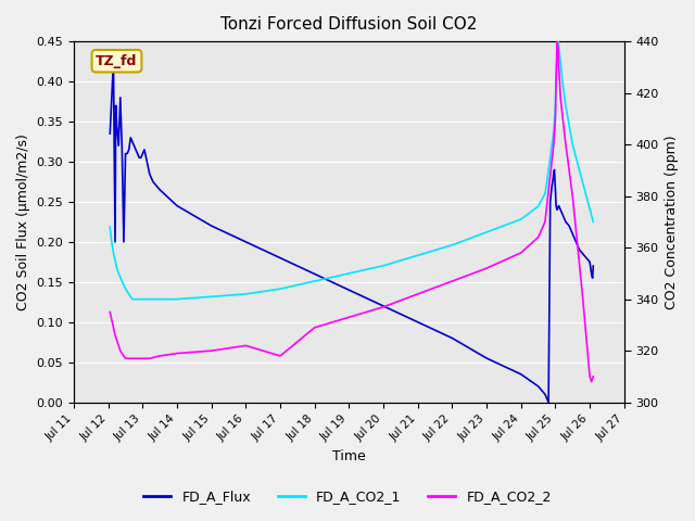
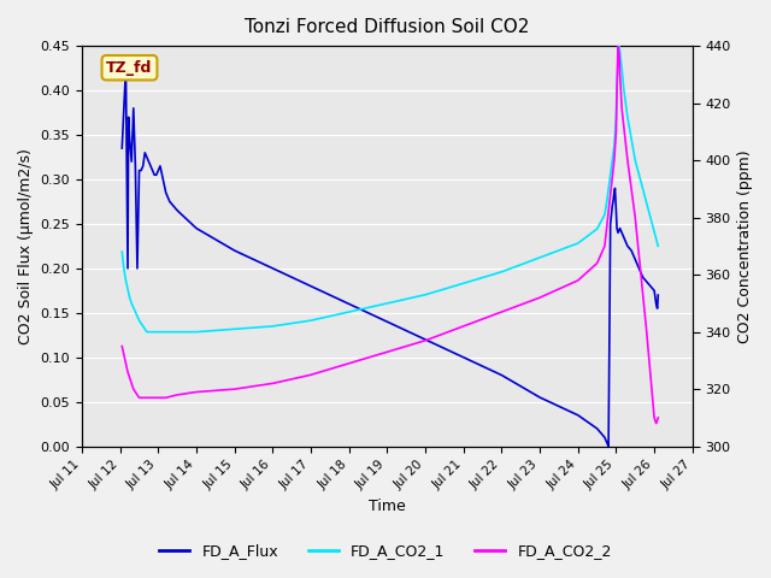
FD_A_CO2_2/Jul 17: 318 -> 325
